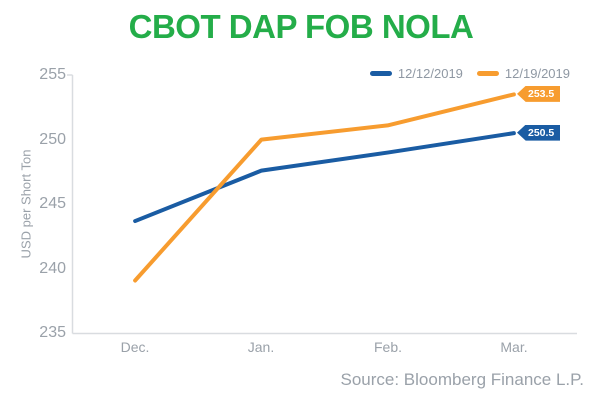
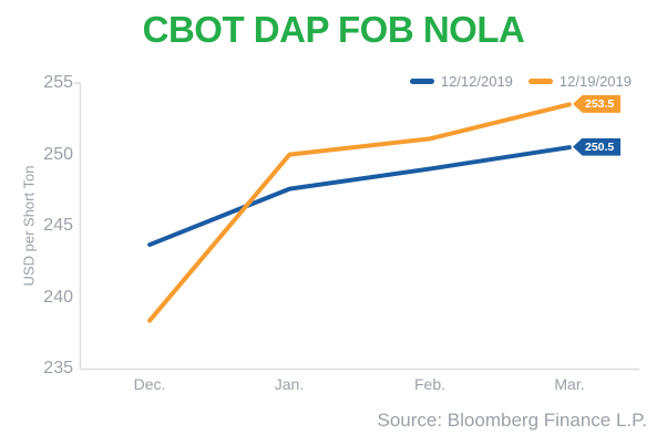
12/19/2019/Dec.: 239.1 -> 238.4
